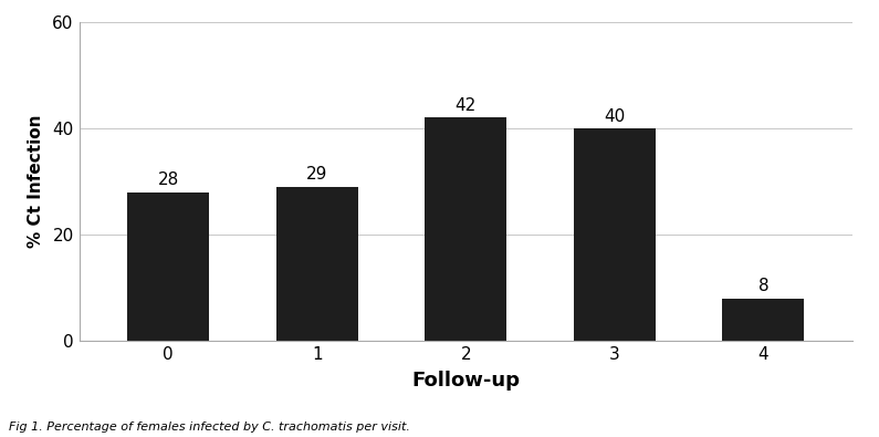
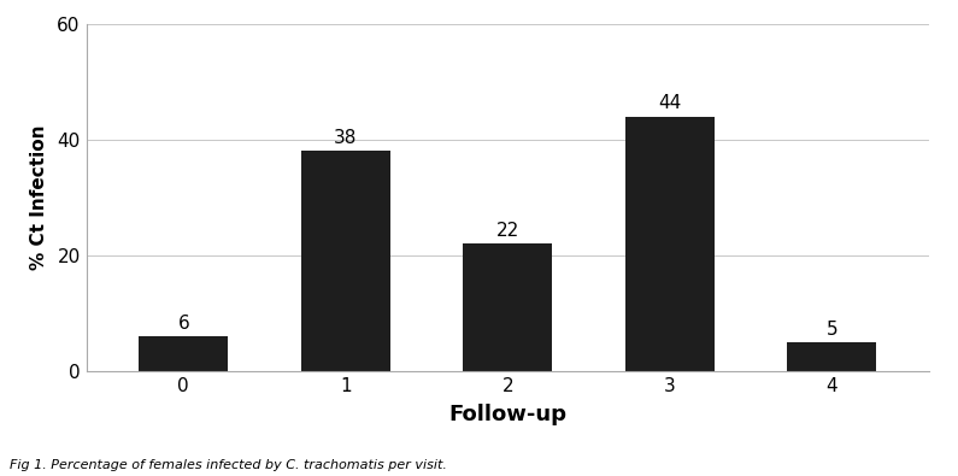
0: 28 -> 6
1: 29 -> 38
2: 42 -> 22
3: 40 -> 44
4: 8 -> 5
